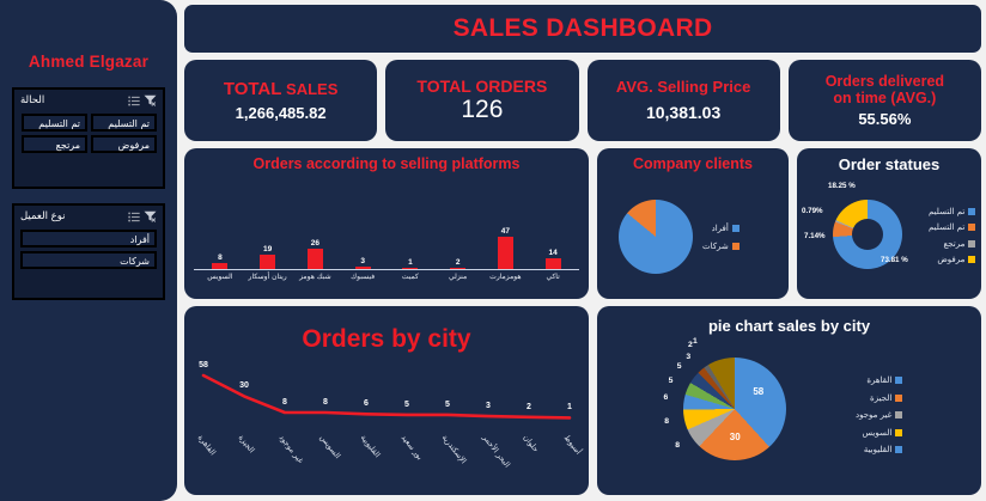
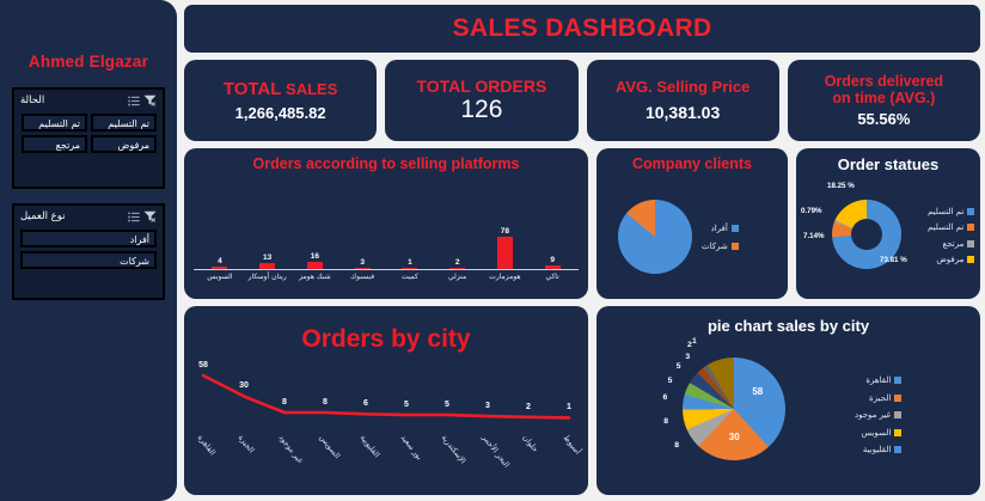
Orders according to selling platforms/السويس: 8 -> 4
Orders according to selling platforms/ريتان أوسكار: 19 -> 13
Orders according to selling platforms/شبك هومز: 26 -> 16
Orders according to selling platforms/هومزمارت: 47 -> 78
Orders according to selling platforms/تاكي: 14 -> 9
